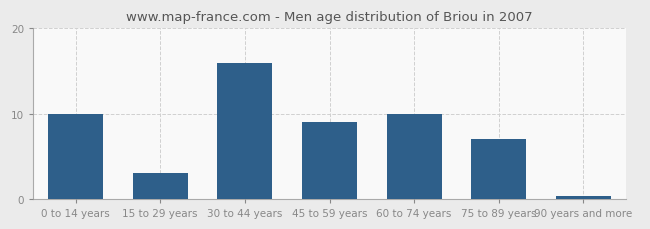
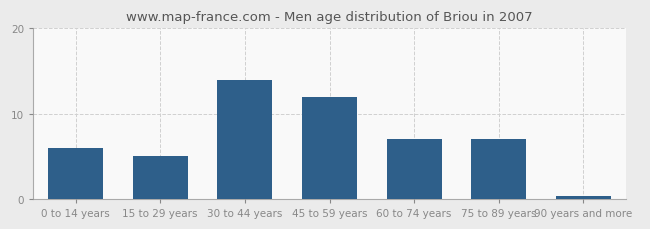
0 to 14 years: 10.0 -> 6.0
15 to 29 years: 3.0 -> 5.0
30 to 44 years: 16.0 -> 14.0
45 to 59 years: 9.0 -> 12.0
60 to 74 years: 10.0 -> 7.0
